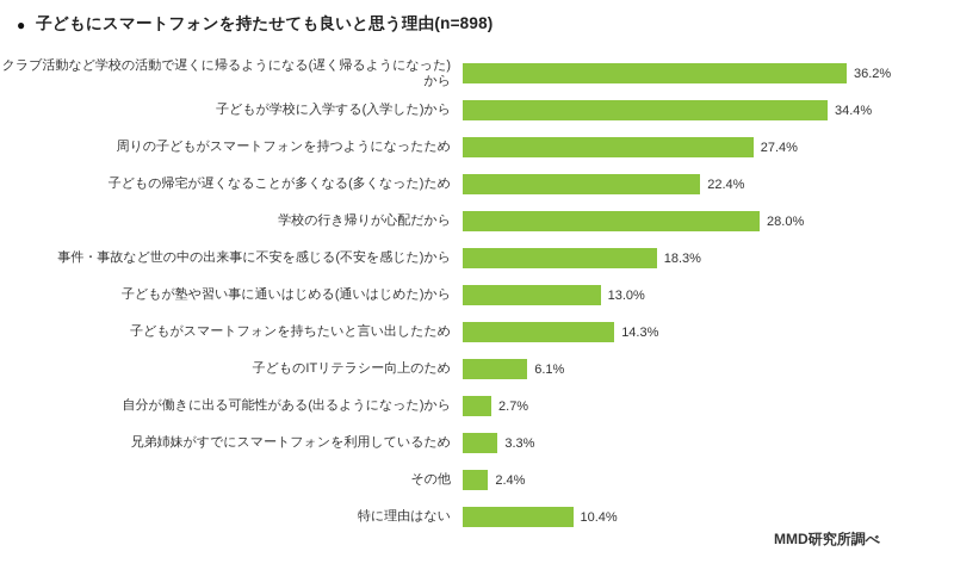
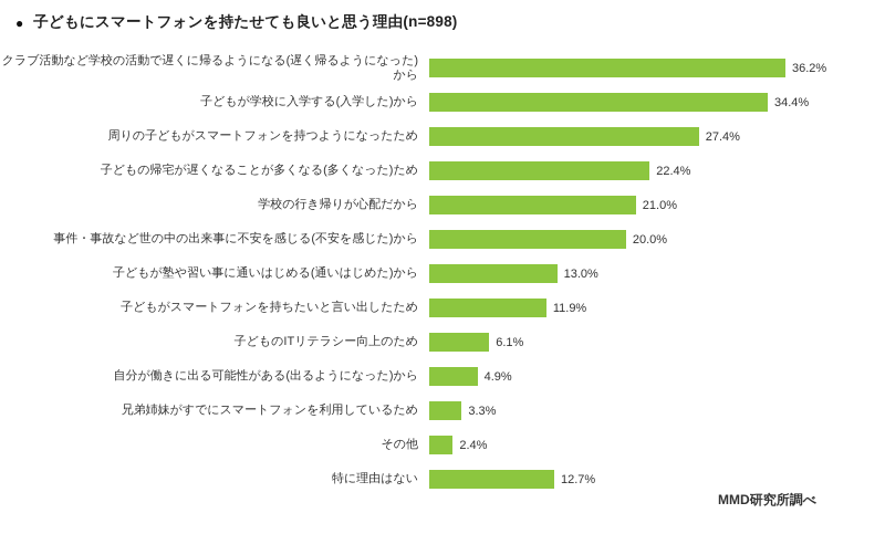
学校の行き帰りが心配だから: 28.0% -> 21.0%
事件・事故など世の中の出来事に不安を感じる(不安を感じた)から: 18.3% -> 20.0%
子どもがスマートフォンを持ちたいと言い出したため: 14.3% -> 11.9%
自分が働きに出る可能性がある(出るようになった)から: 2.7% -> 4.9%
特に理由はない: 10.4% -> 12.7%
